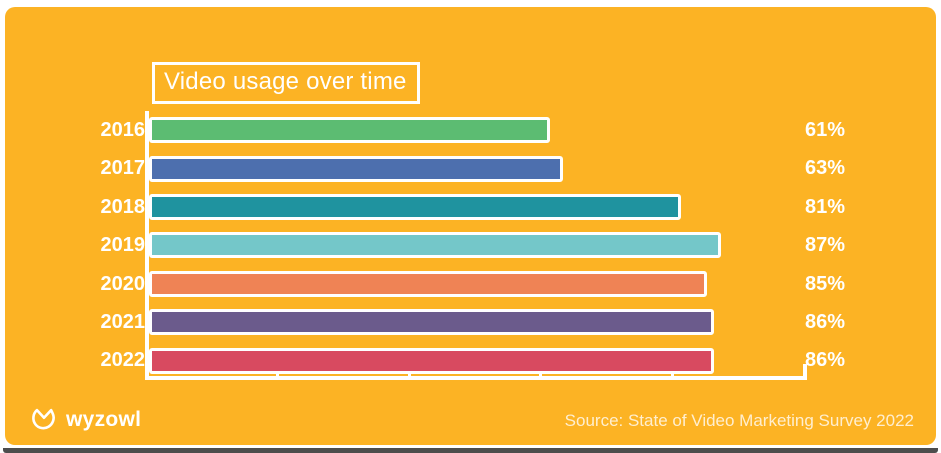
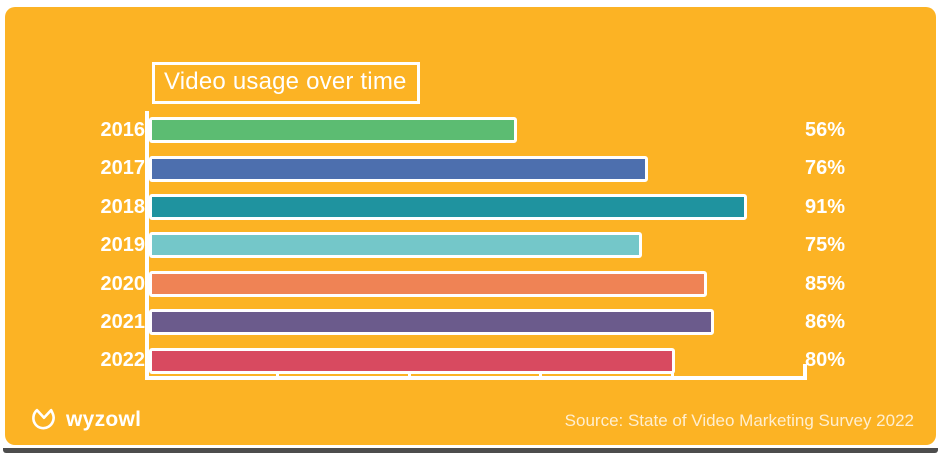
2016: 61% -> 56%
2017: 63% -> 76%
2018: 81% -> 91%
2019: 87% -> 75%
2022: 86% -> 80%
